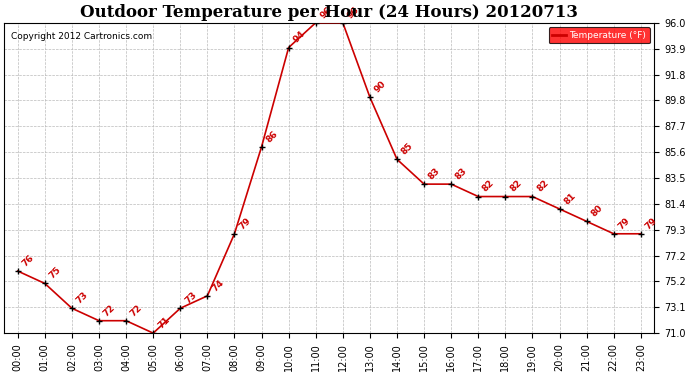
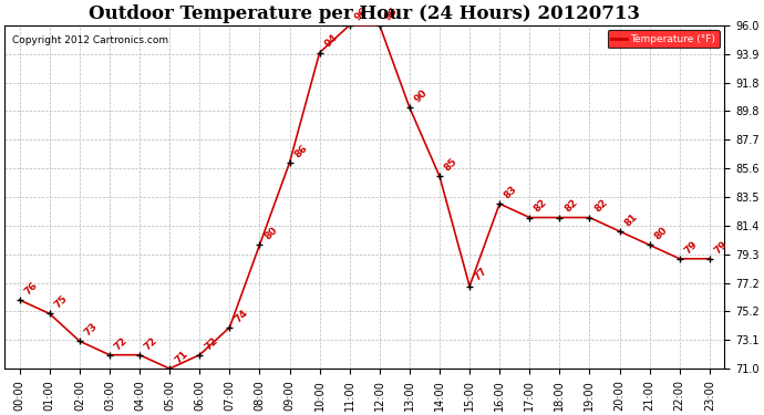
06:00: 73 -> 72
08:00: 79 -> 80
15:00: 83 -> 77
